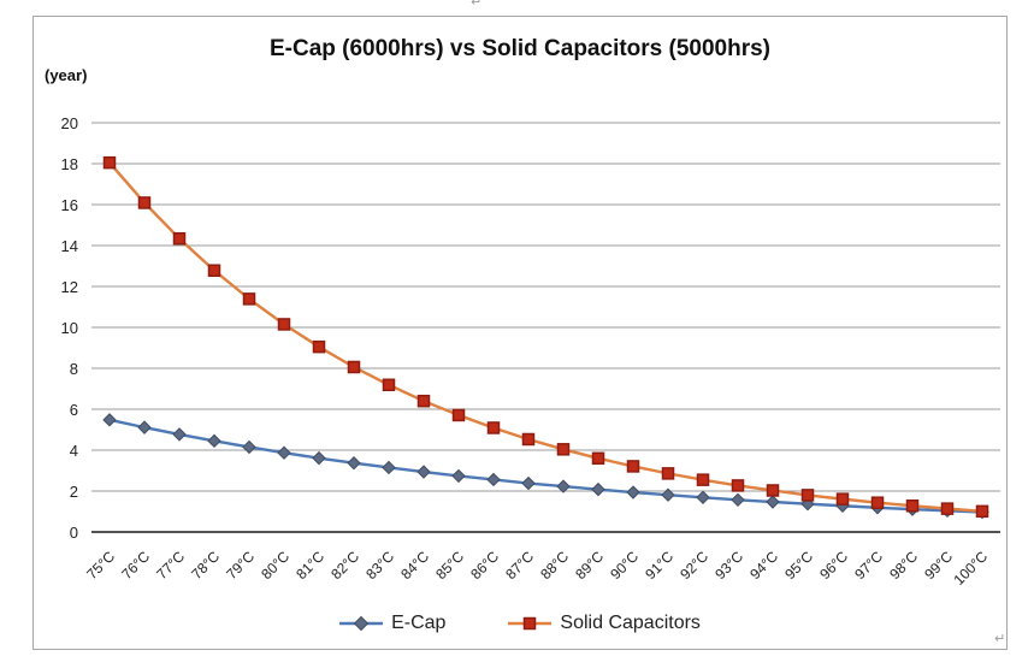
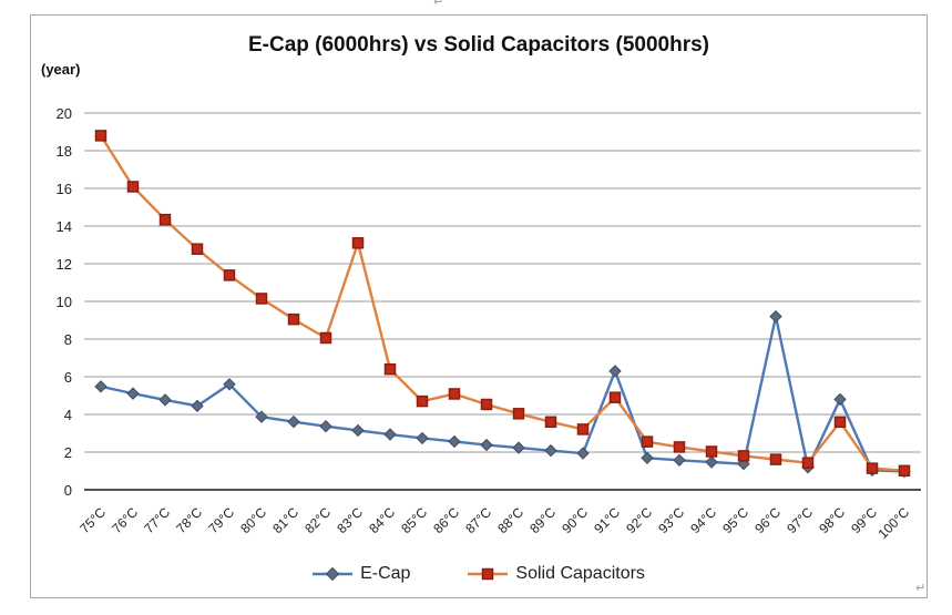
Solid Capacitors/75°C: 18.1 -> 18.8
E-Cap/79°C: 4.2 -> 5.6
Solid Capacitors/83°C: 7.2 -> 13.1
Solid Capacitors/85°C: 5.7 -> 4.7
E-Cap/91°C: 1.8 -> 6.3
Solid Capacitors/91°C: 2.9 -> 4.9
E-Cap/96°C: 1.3 -> 9.2
E-Cap/98°C: 1.1 -> 4.8
Solid Capacitors/98°C: 1.3 -> 3.6
